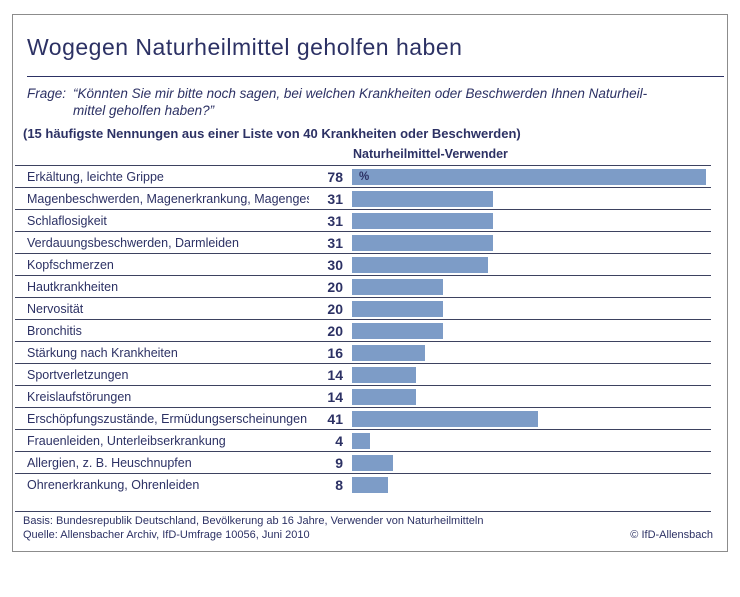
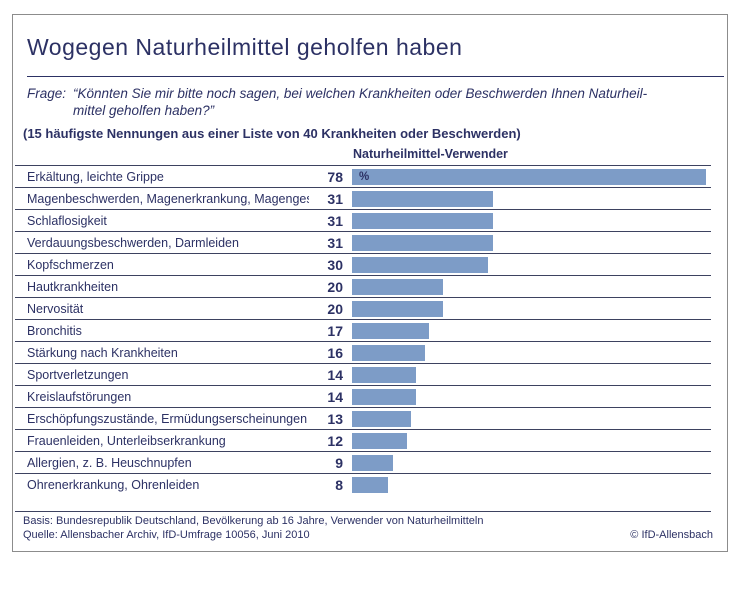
Bronchitis: 20 -> 17
Erschöpfungszustände, Ermüdungserscheinungen: 41 -> 13
Frauenleiden, Unterleibserkrankung: 4 -> 12
